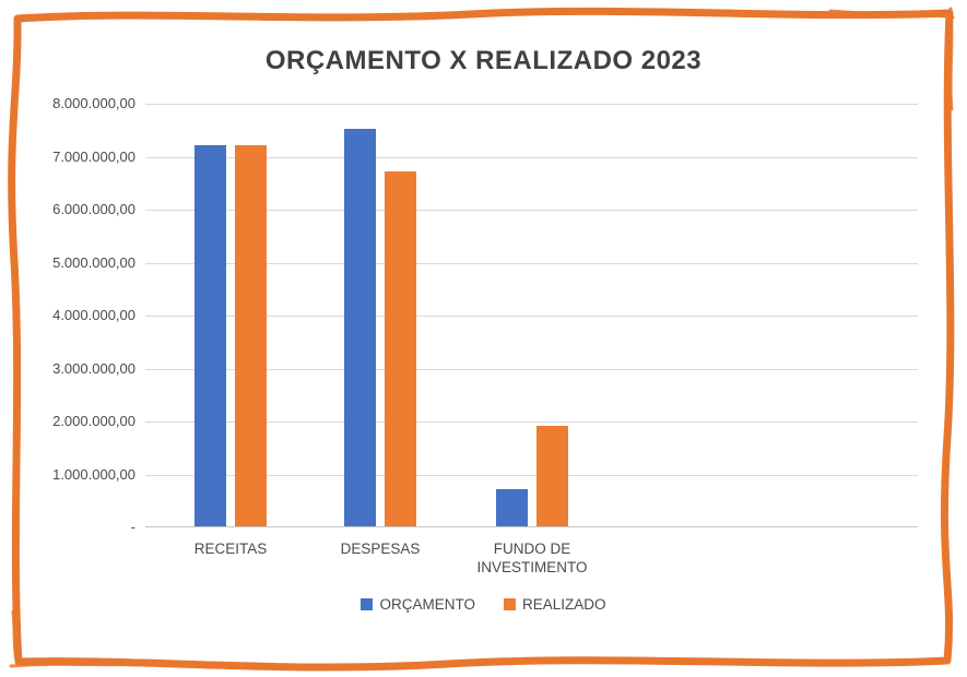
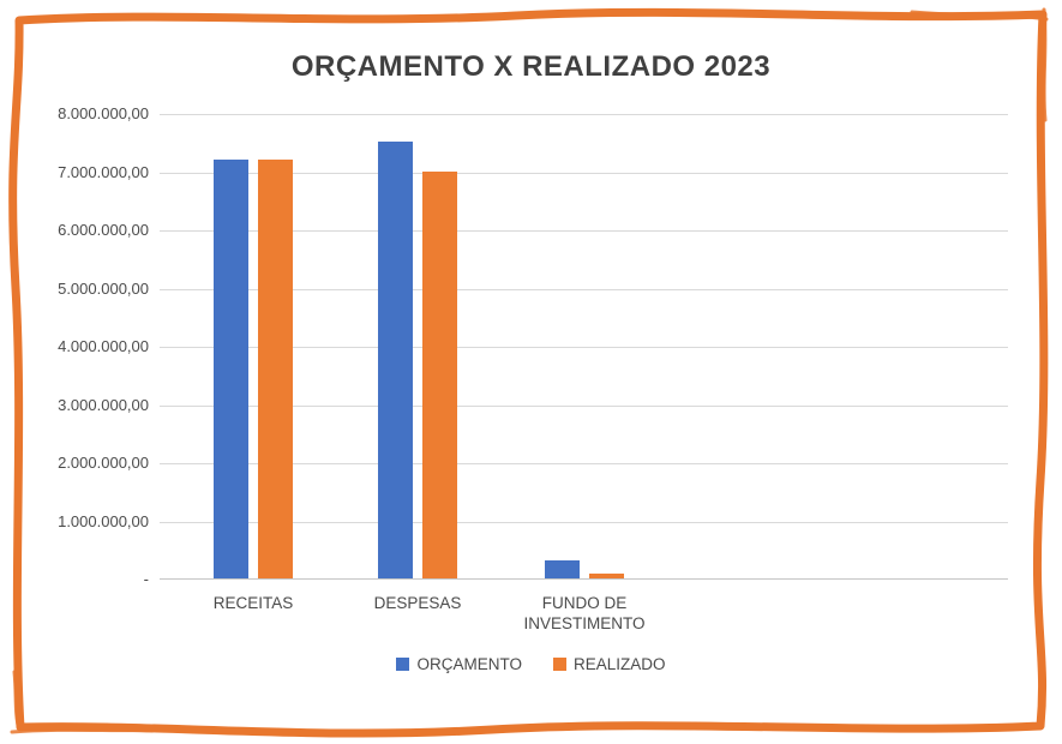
REALIZADO/DESPESAS: 6700000 -> 7000000
ORÇAMENTO/FUNDO DE INVESTIMENTO: 700000 -> 300000
REALIZADO/FUNDO DE INVESTIMENTO: 1900000 -> 100000
